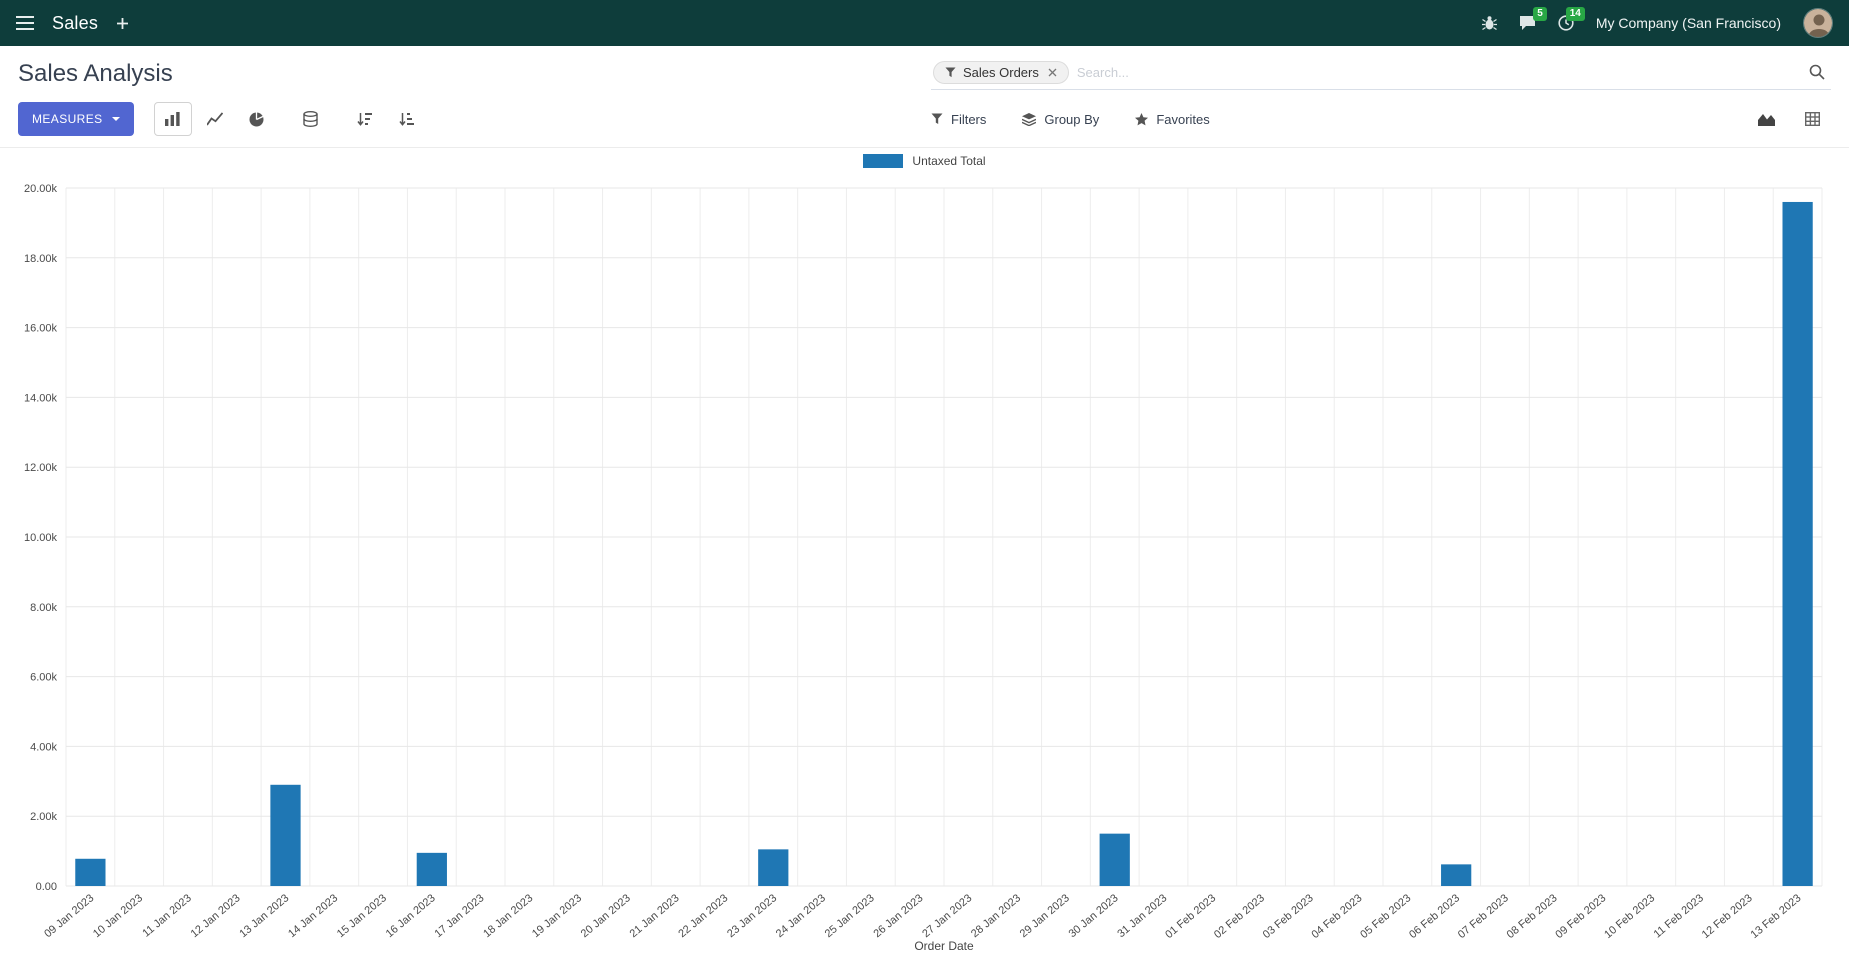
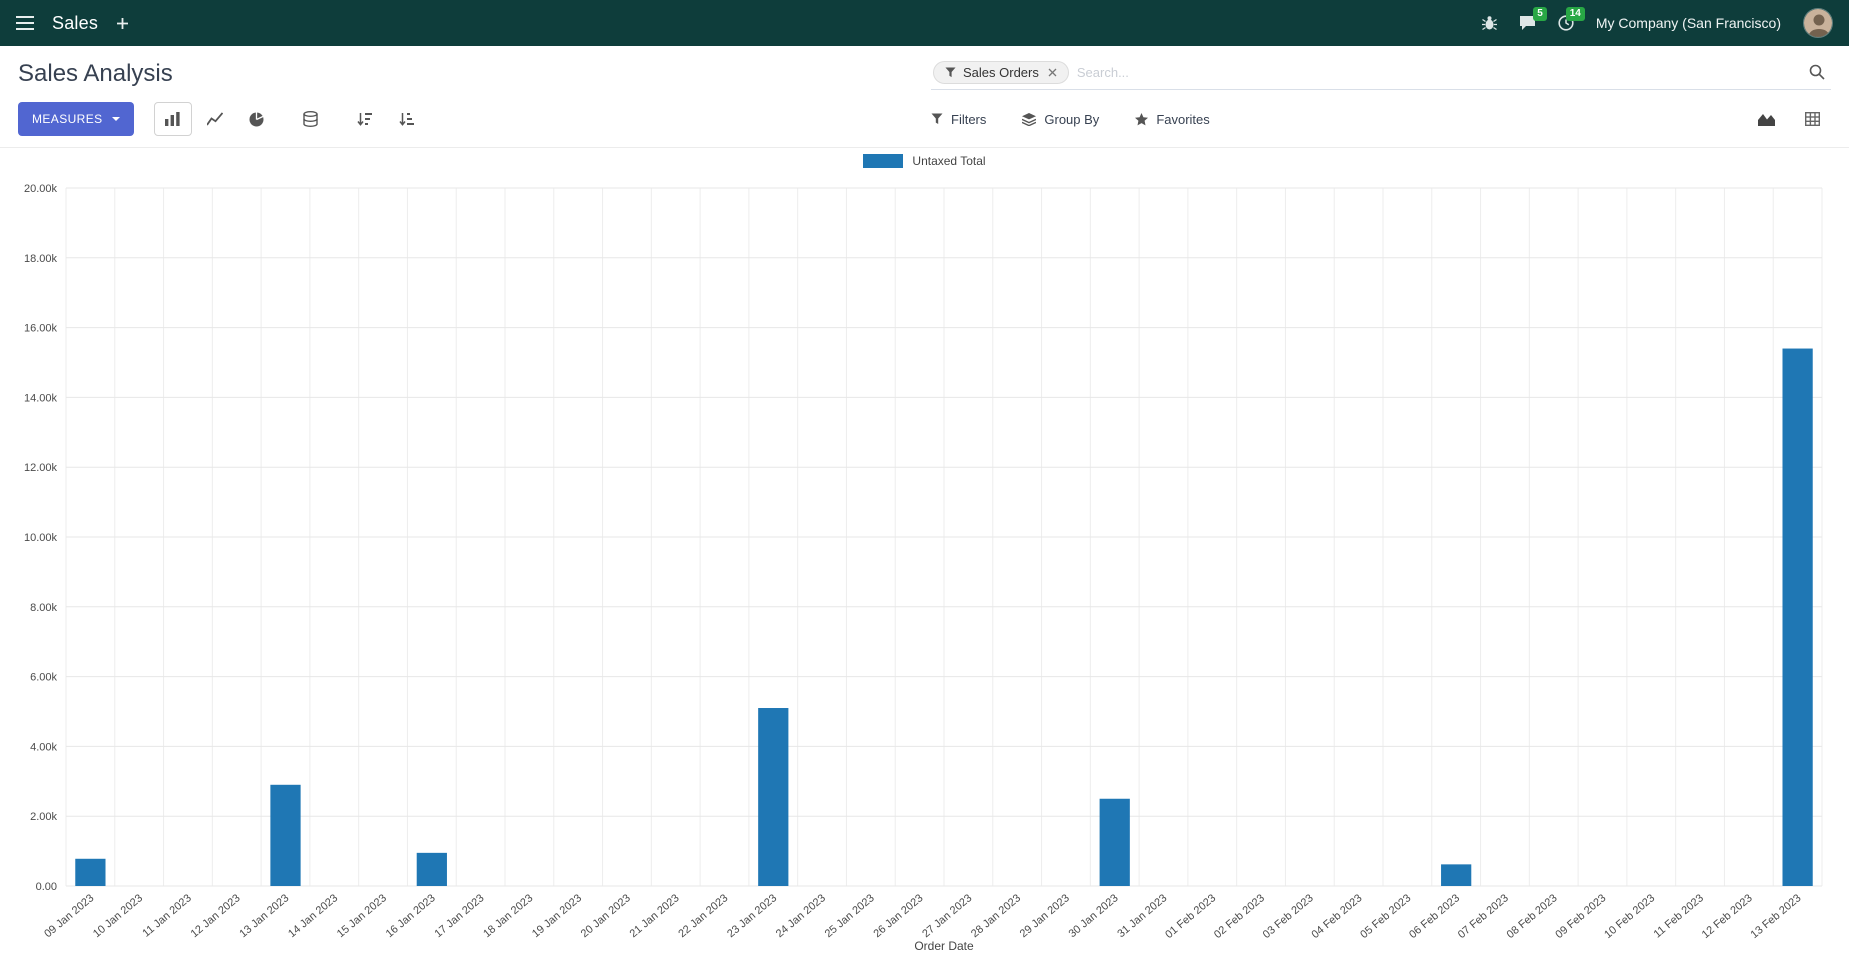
23 Jan 2023: 1.0k -> 5.1k
30 Jan 2023: 1.5k -> 2.5k
13 Feb 2023: 19.6k -> 15.4k
